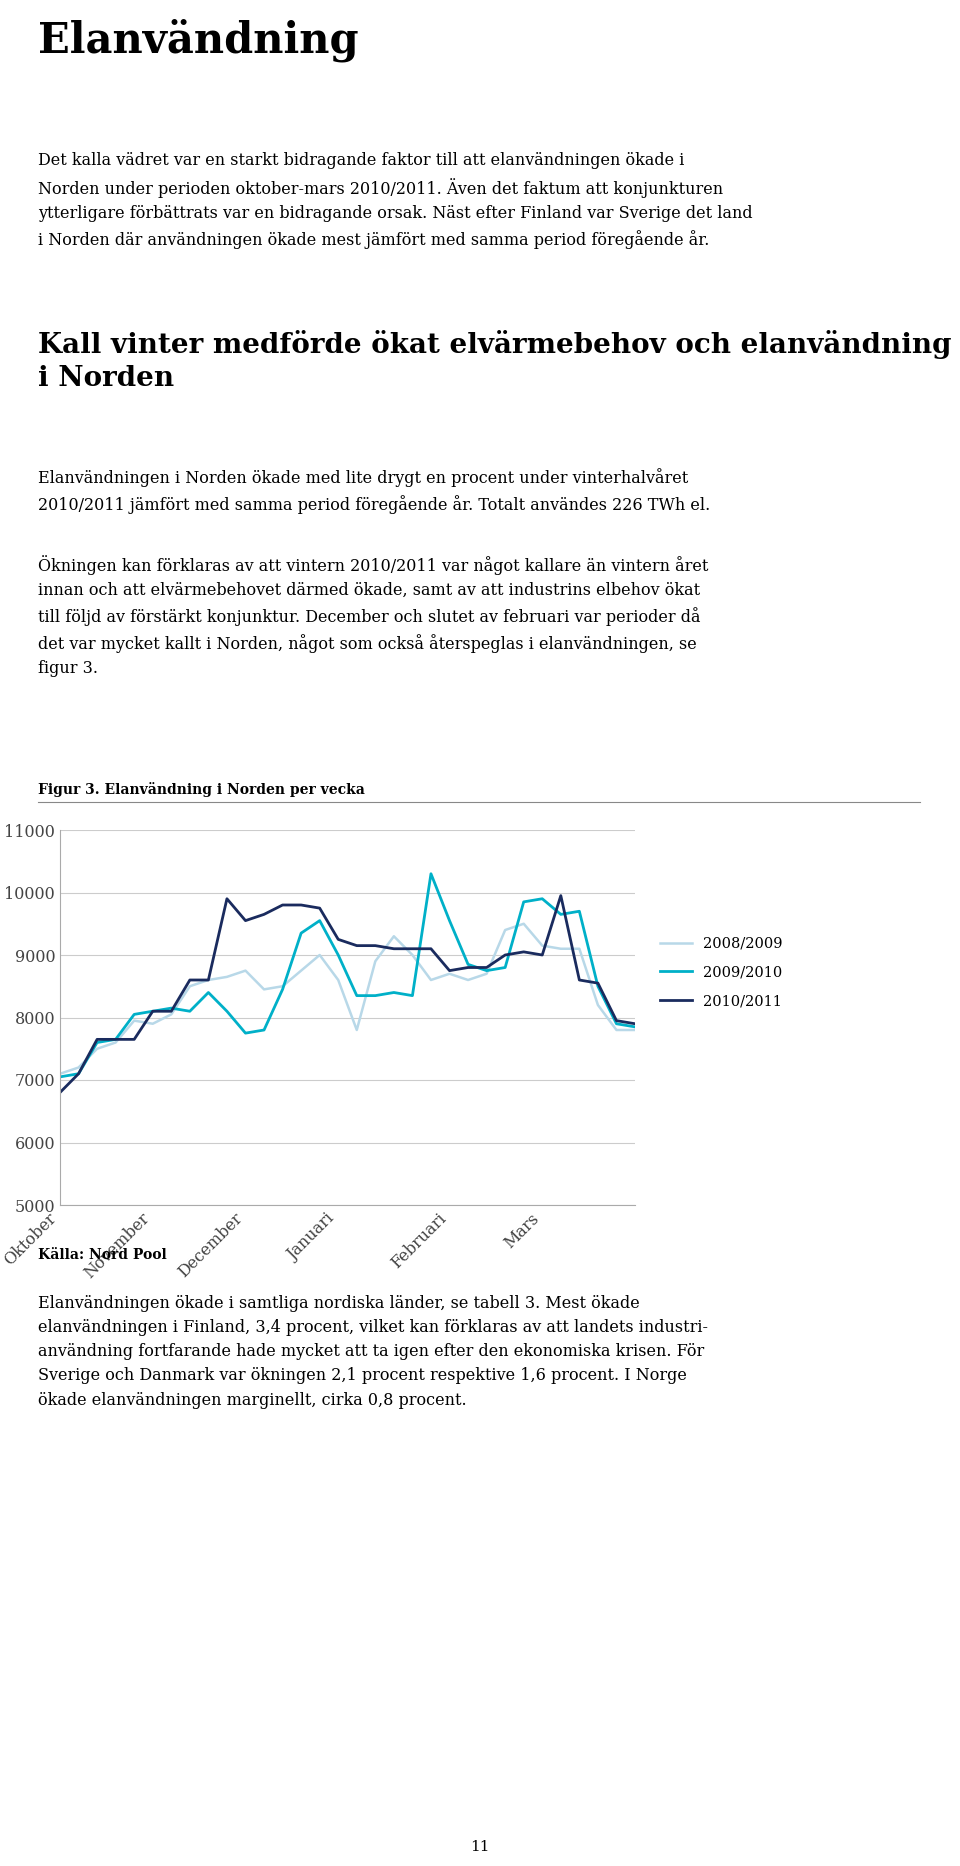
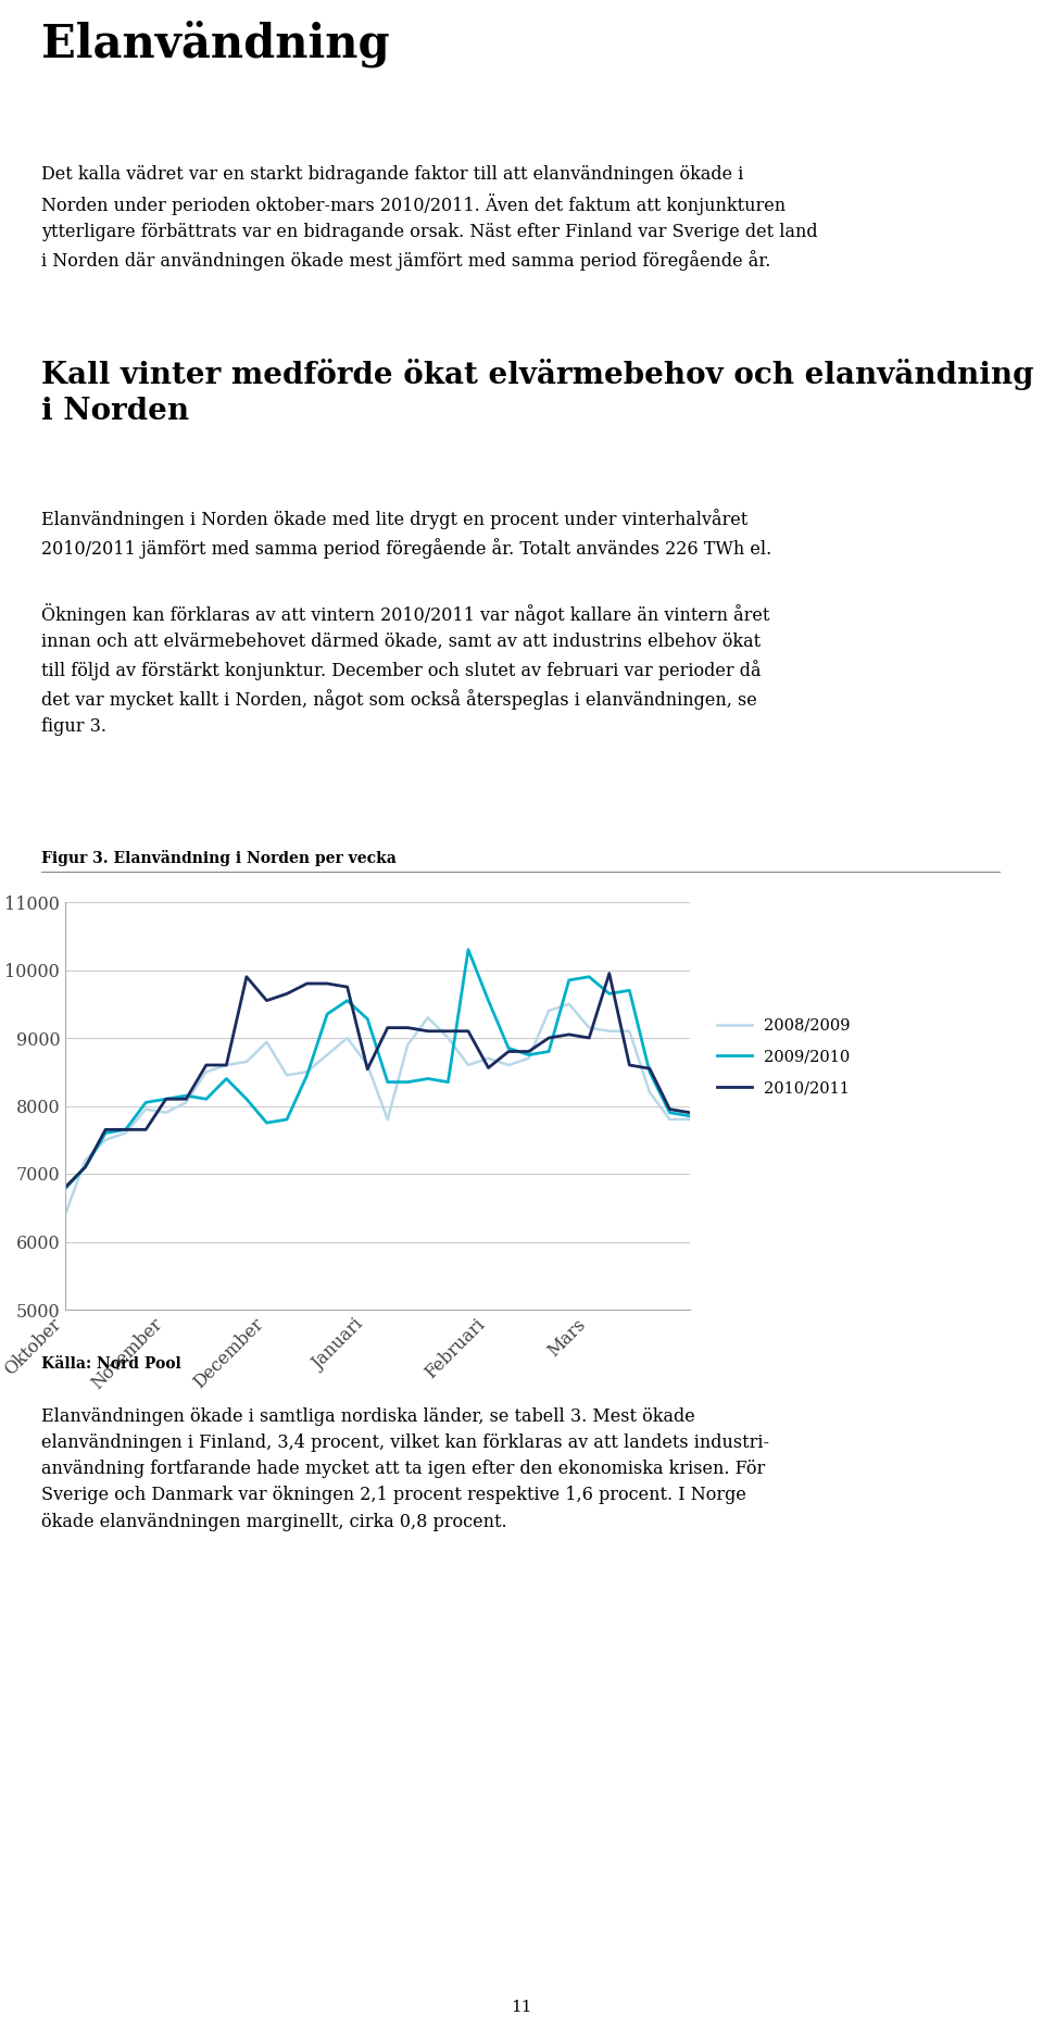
2008/2009/Oktober: 7100 -> 6400
2009/2010/Oktober: 7050 -> 6780
2008/2009/December: 8750 -> 8940
2009/2010/Januari: 9000 -> 9280
2010/2011/Januari: 9250 -> 8540
2010/2011/Februari: 8750 -> 8560
